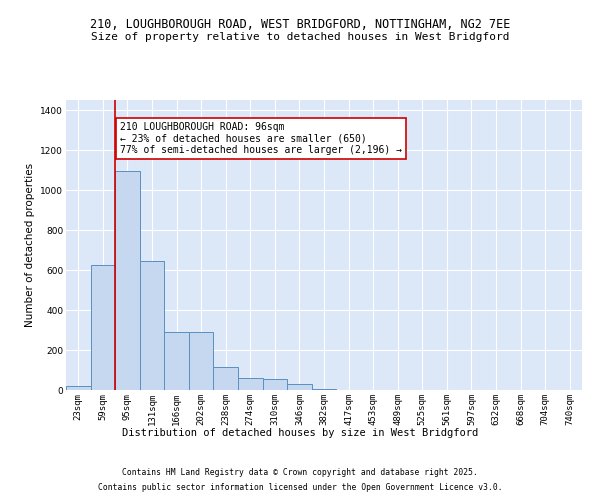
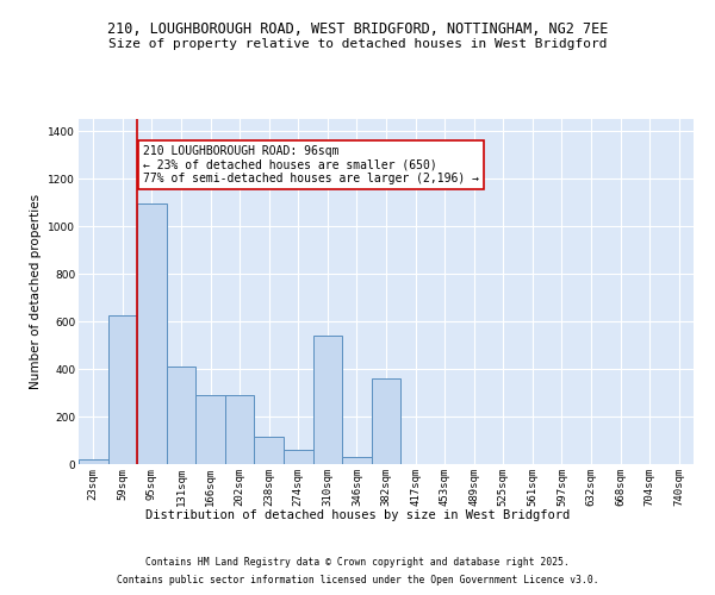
131sqm: 640 -> 410
310sqm: 60 -> 540
382sqm: 0 -> 360
